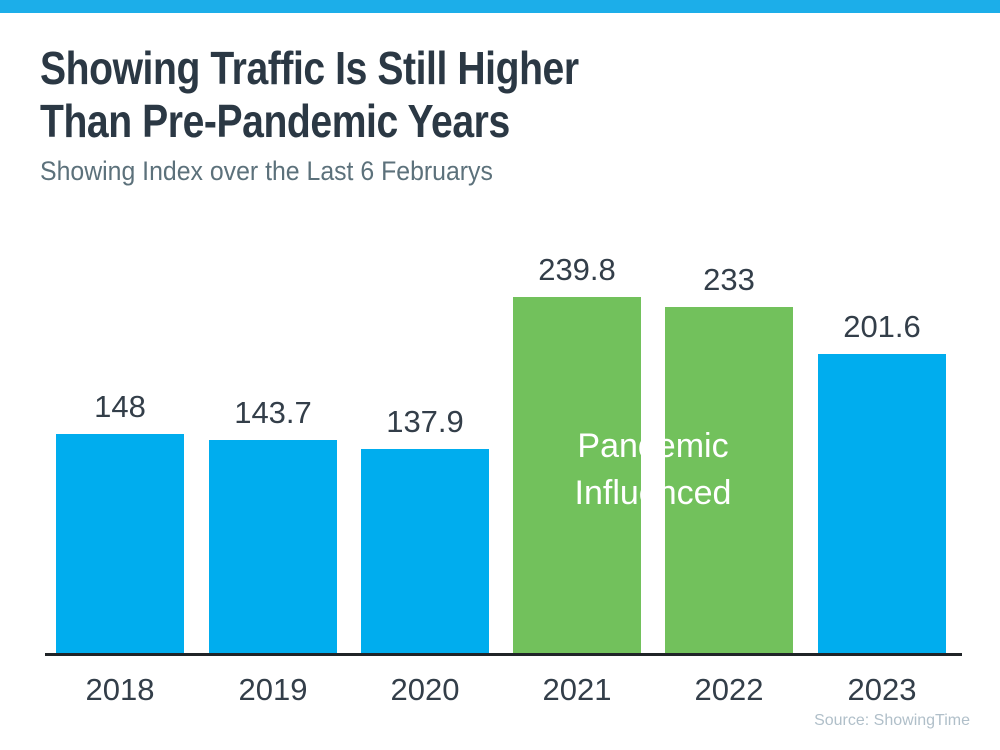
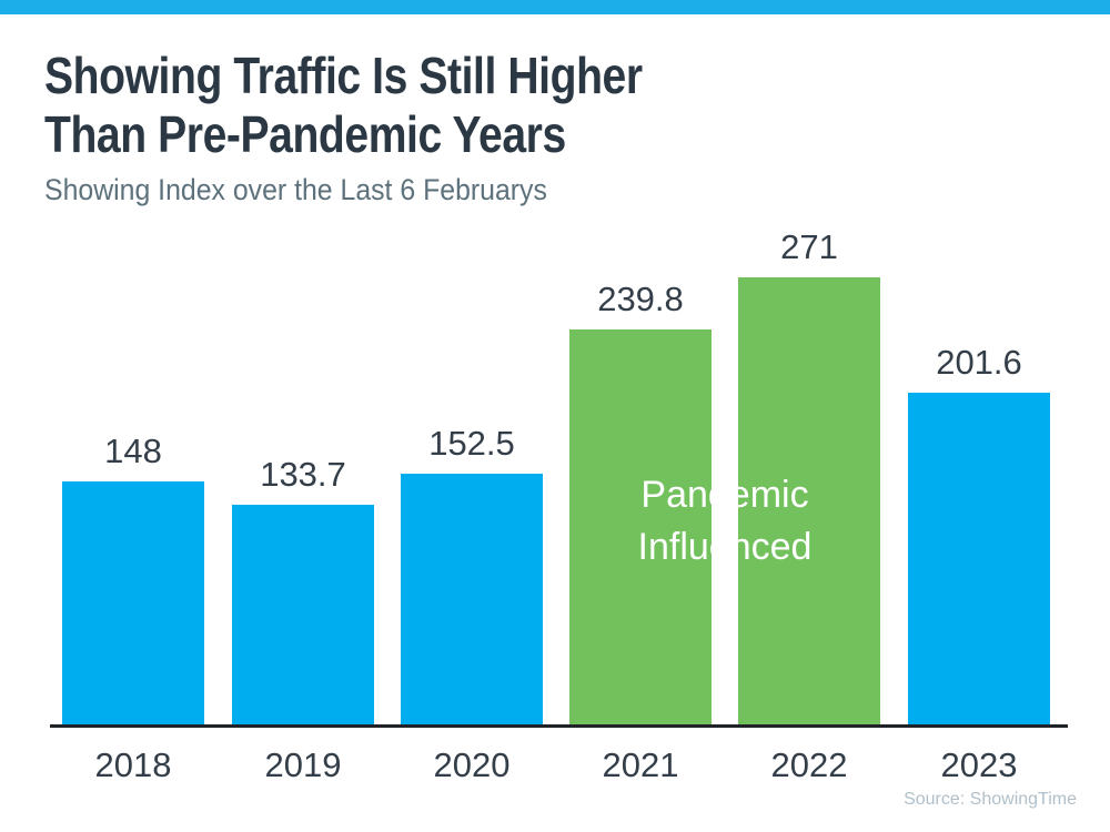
2019: 143.7 -> 133.7
2020: 137.9 -> 152.5
2022: 233 -> 271
